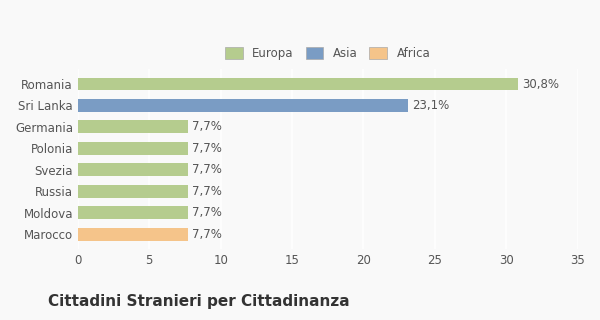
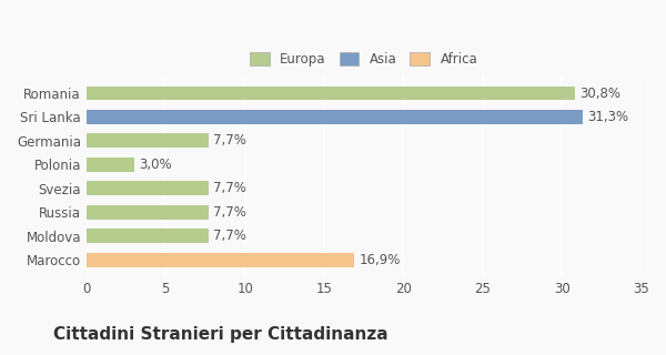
Sri Lanka: 23,1% -> 31,3%
Polonia: 7,7% -> 3,0%
Marocco: 7,7% -> 16,9%
